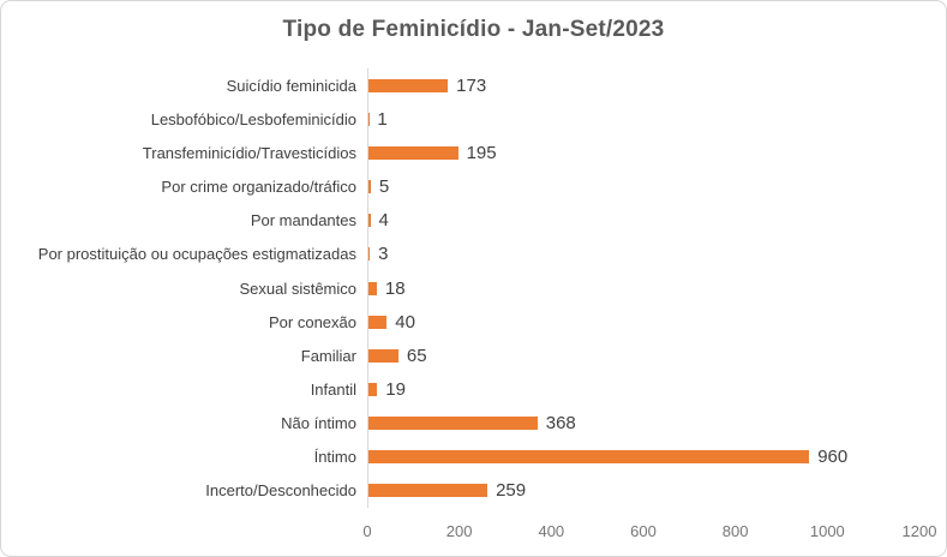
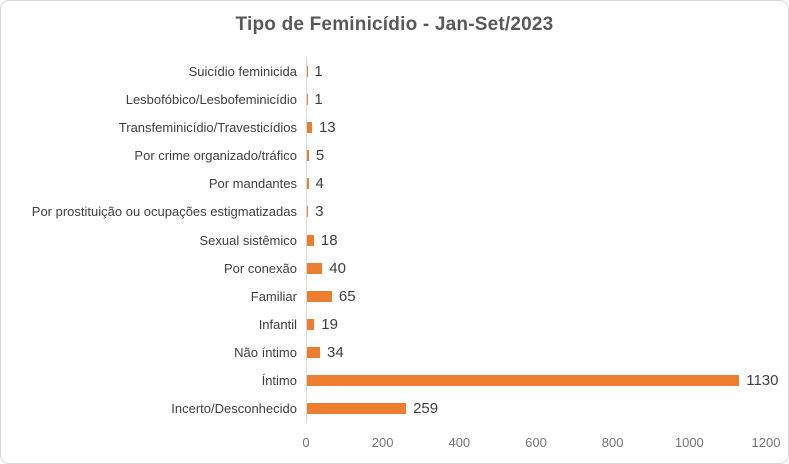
Suicídio feminicida: 173 -> 1
Transfeminicídio/Travesticídios: 195 -> 13
Não íntimo: 368 -> 34
Íntimo: 960 -> 1130
